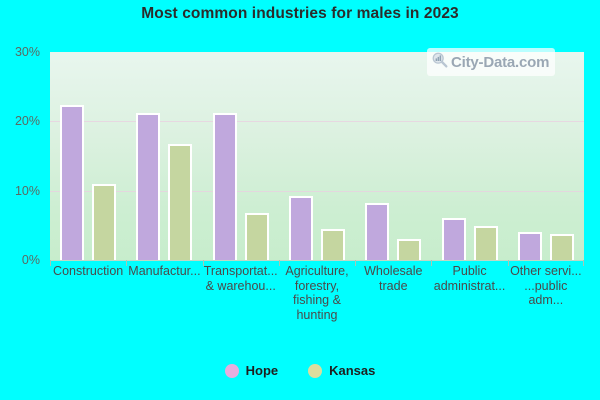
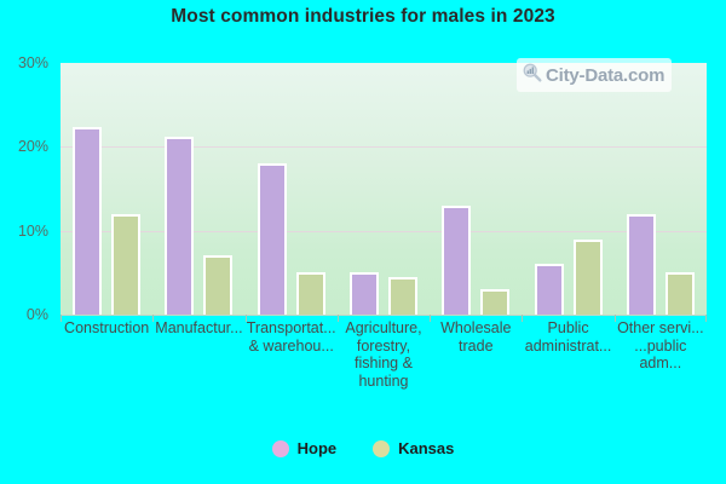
Kansas/Construction: 11% -> 12%
Kansas/Manufactur...: 17% -> 7%
Hope/Transportat... & warehou...: 21% -> 18%
Kansas/Transportat... & warehou...: 7% -> 5%
Hope/Agriculture, forestry, fishing & hunting: 9% -> 5%
Hope/Wholesale trade: 8% -> 13%
Kansas/Public administrat...: 5% -> 9%
Hope/Other servi... ...public adm...: 4% -> 12%
Kansas/Other servi... ...public adm...: 4% -> 5%
